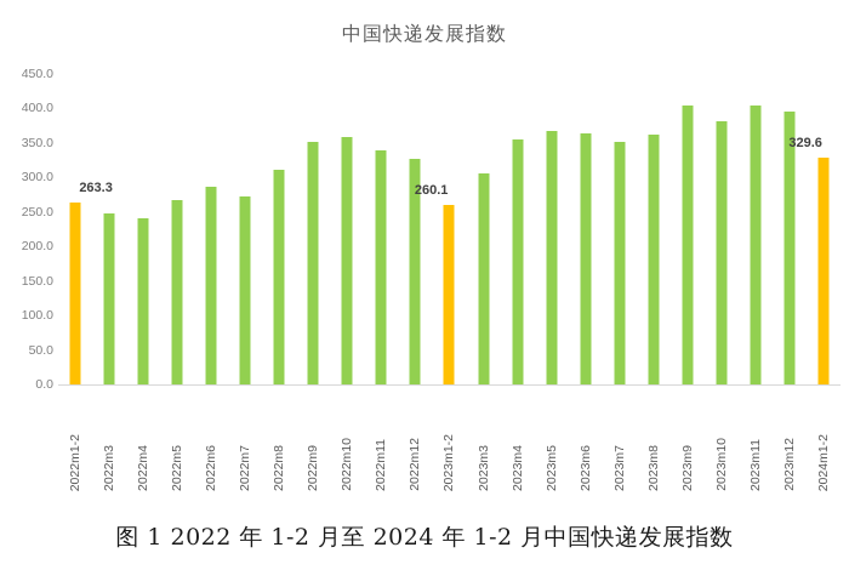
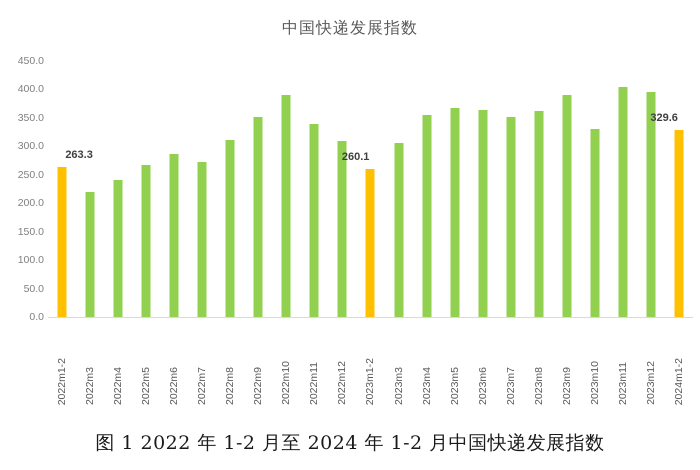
2022m3: 250 -> 220
2022m10: 360 -> 390
2022m12: 330 -> 310
2023m9: 400 -> 390
2023m10: 380 -> 330
